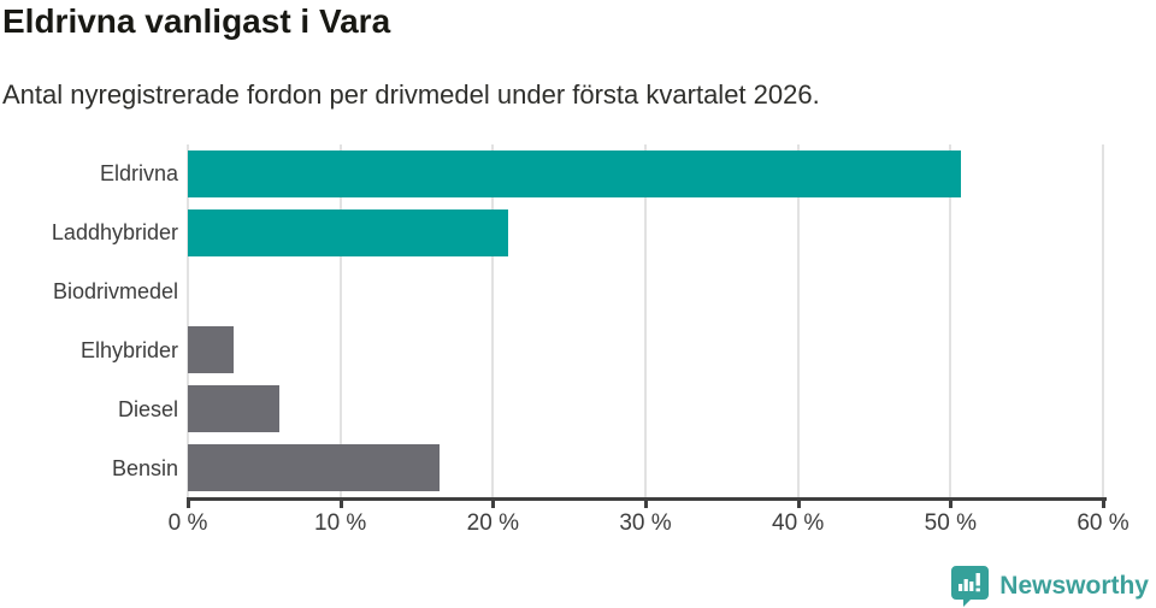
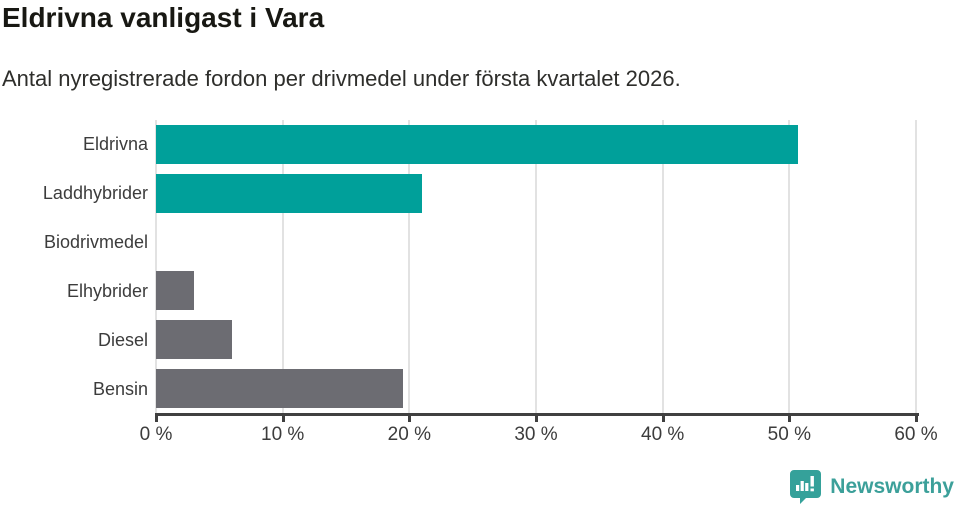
Bensin: 16.5% -> 19.5%
